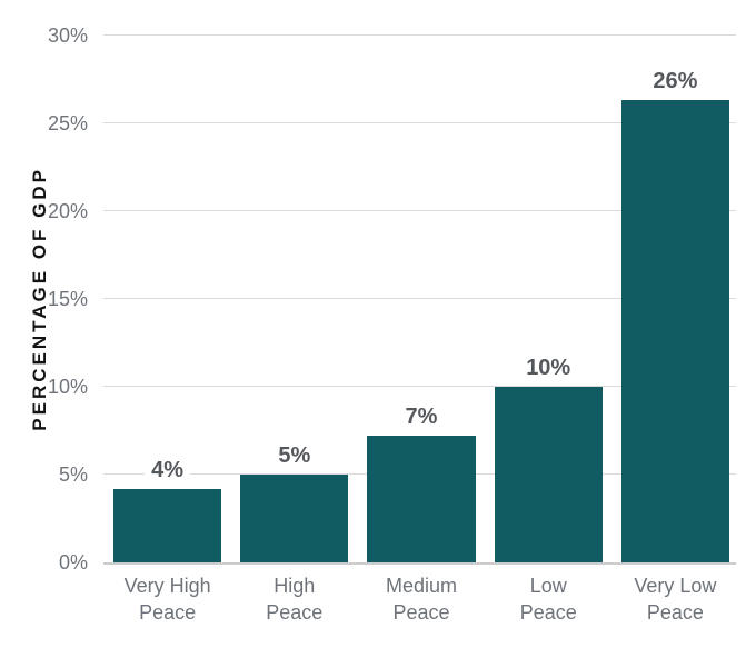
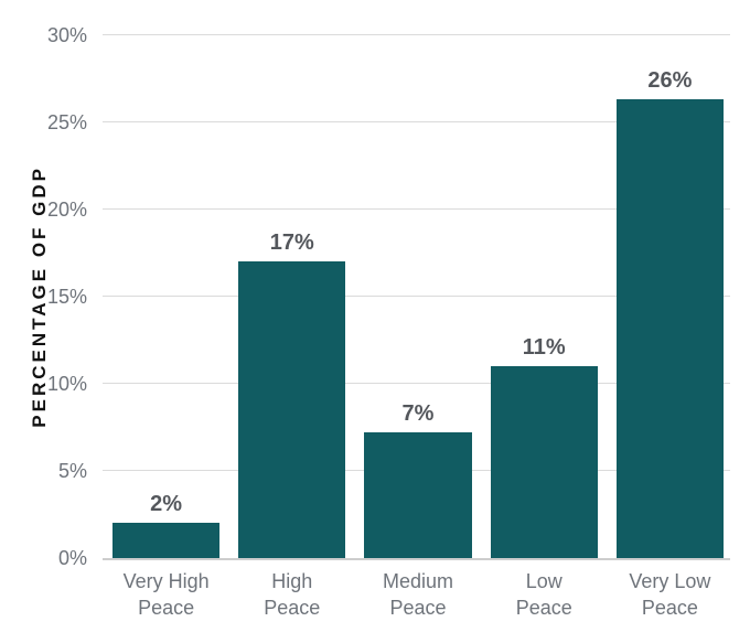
Very High Peace: 4% -> 2%
High Peace: 5% -> 17%
Low Peace: 10% -> 11%
